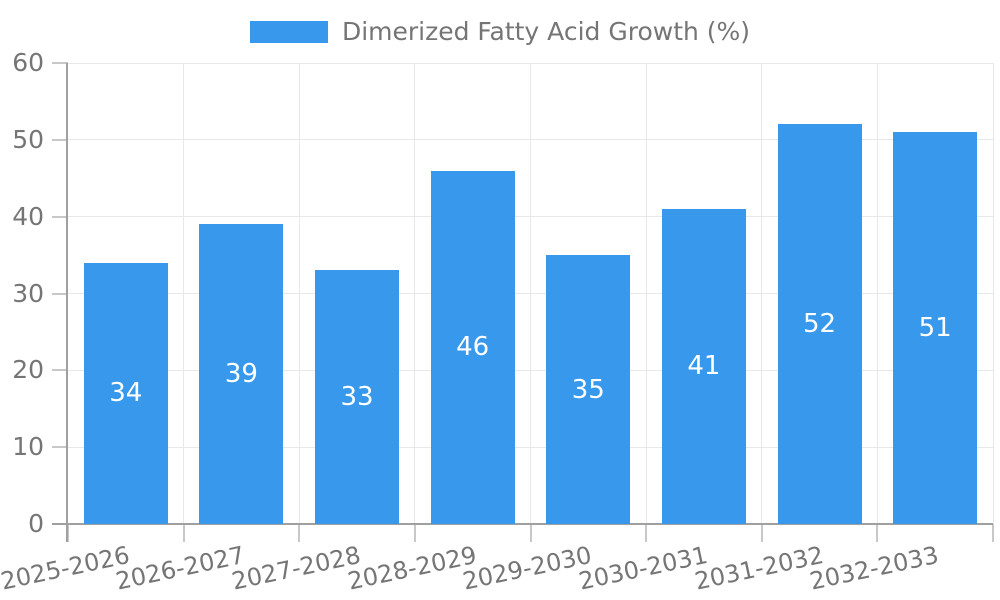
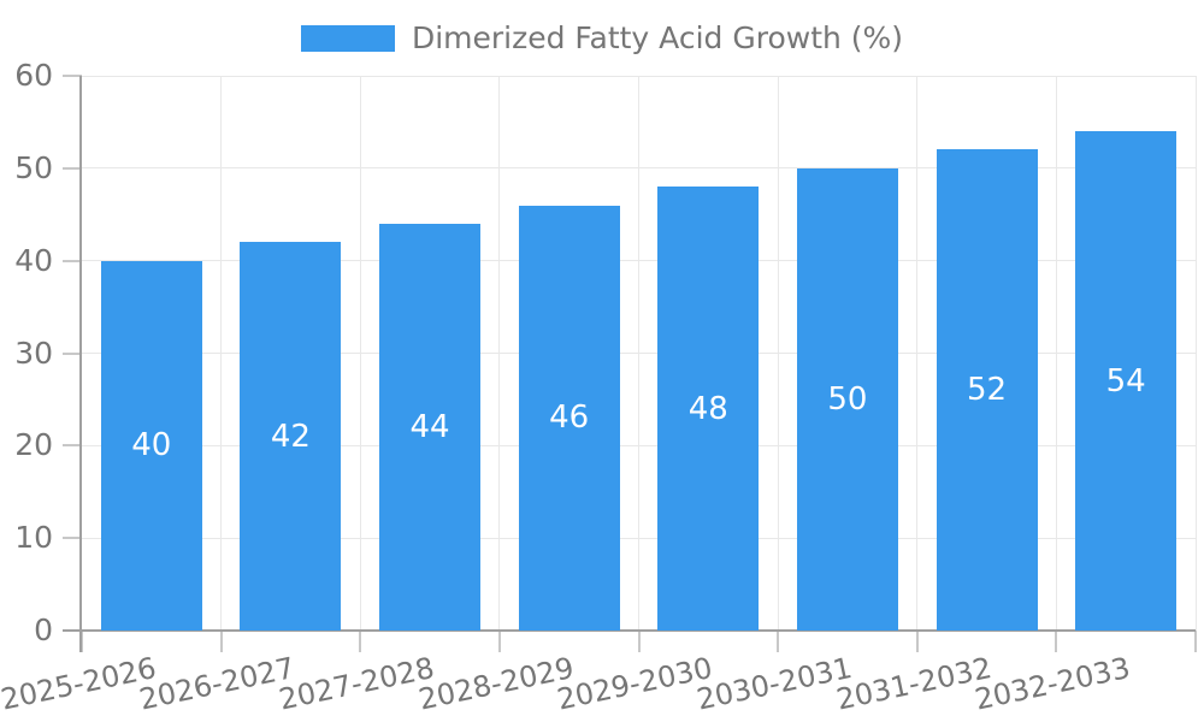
2025-2026: 34 -> 40
2026-2027: 39 -> 42
2027-2028: 33 -> 44
2029-2030: 35 -> 48
2030-2031: 41 -> 50
2032-2033: 51 -> 54
